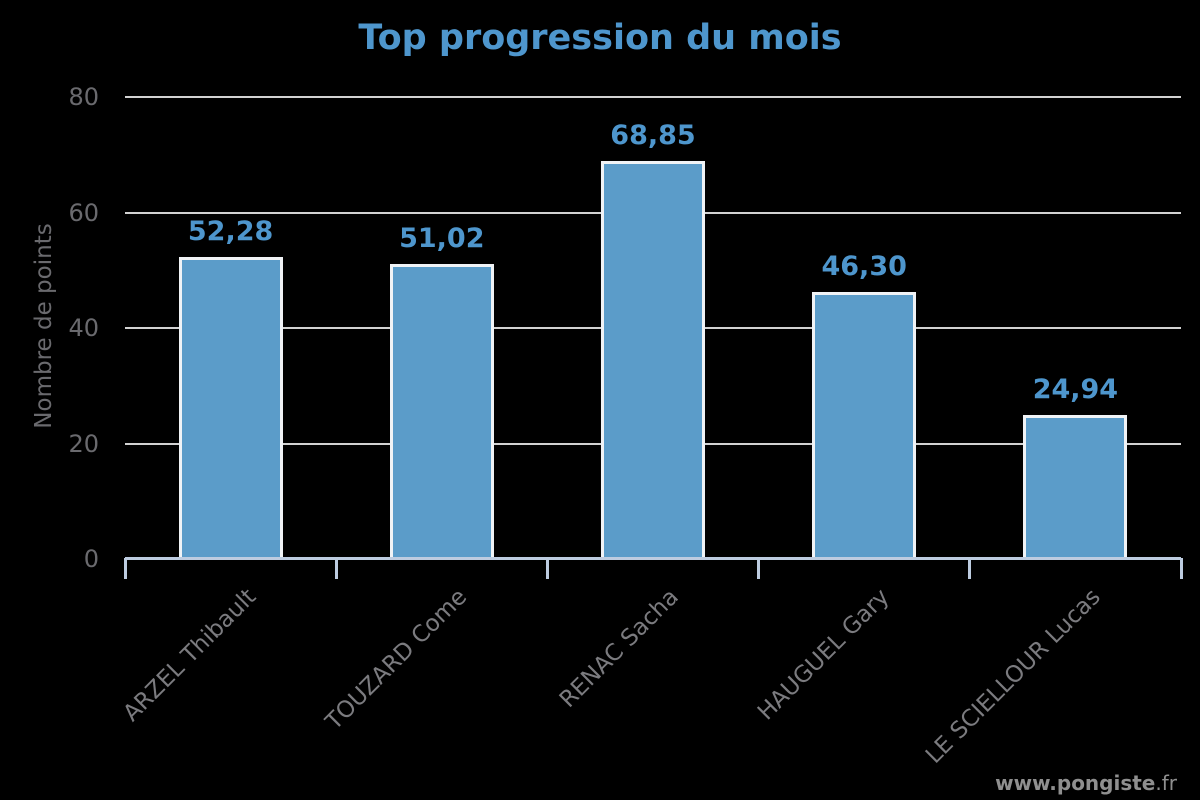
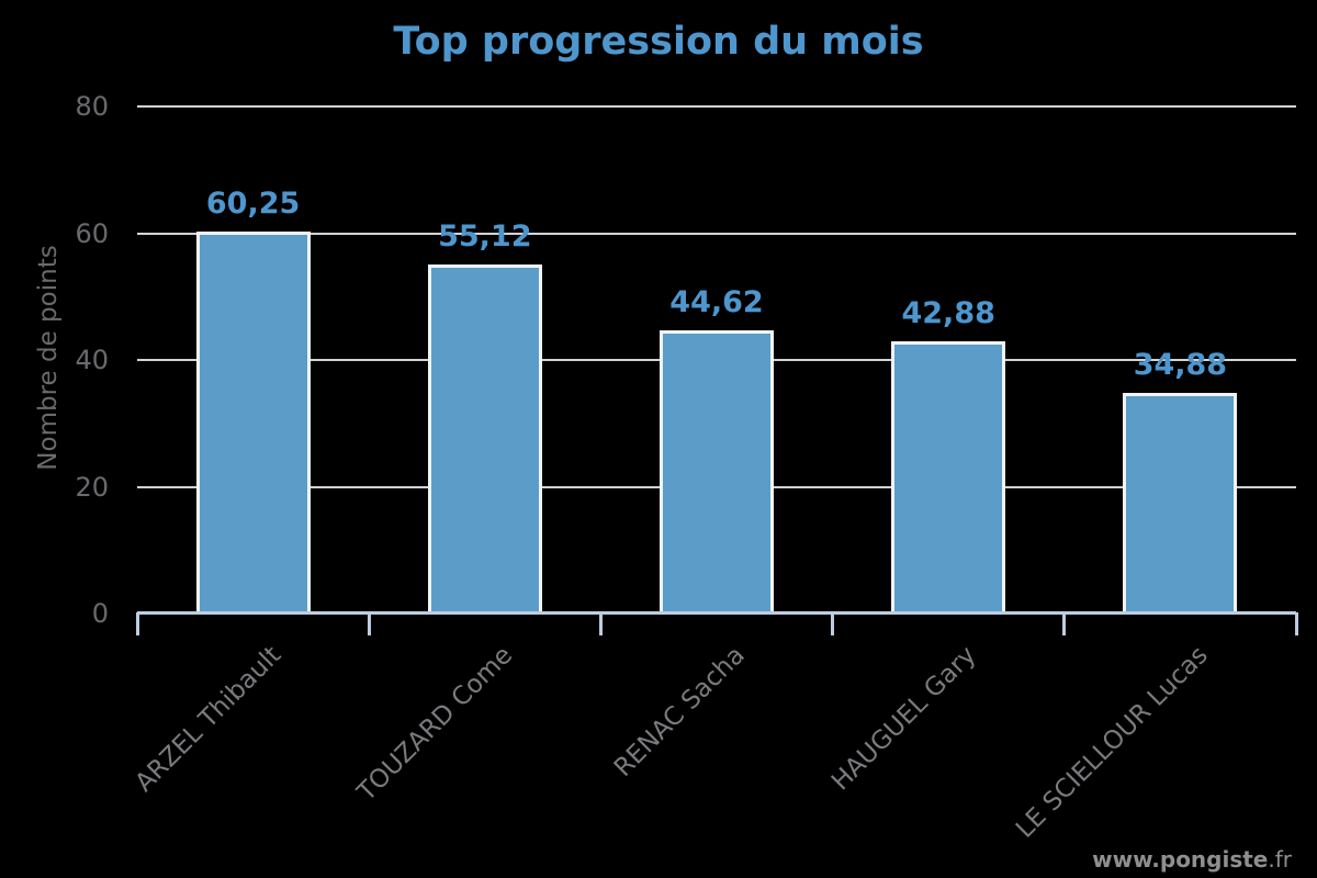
ARZEL Thibault: 52,28 -> 60,25
TOUZARD Come: 51,02 -> 55,12
RENAC Sacha: 68,85 -> 44,62
HAUGUEL Gary: 46,30 -> 42,88
LE SCIELLOUR Lucas: 24,94 -> 34,88
